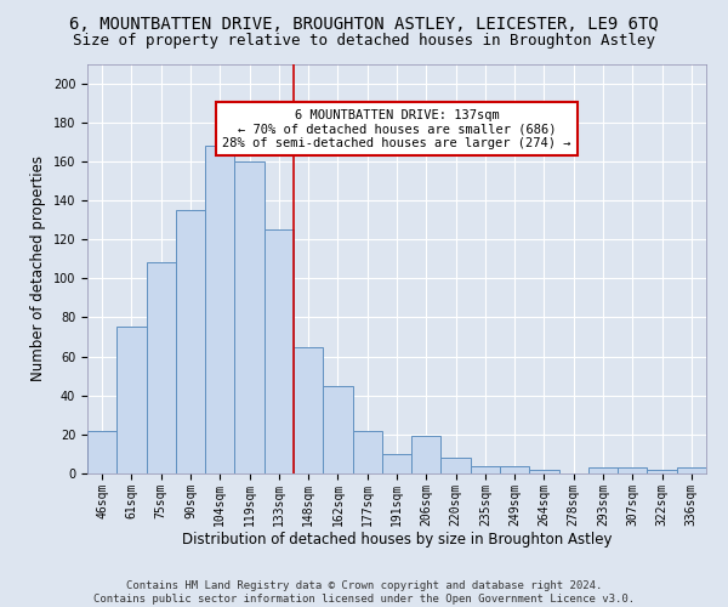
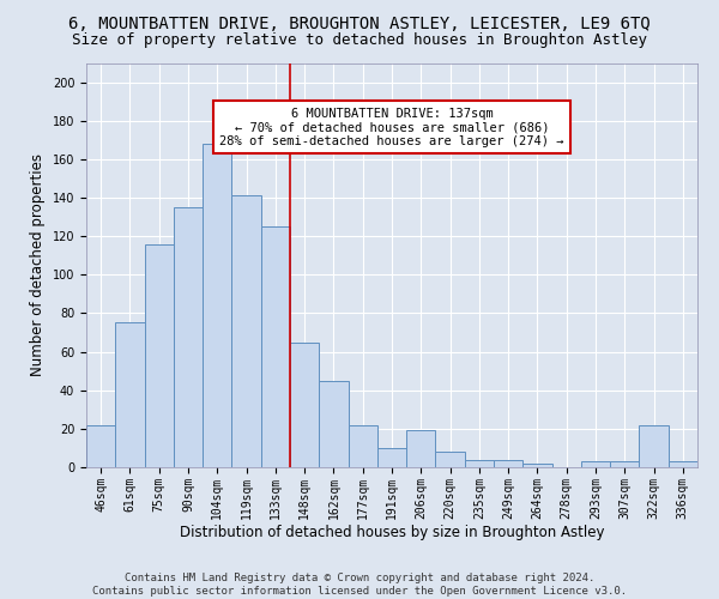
75sqm: 108 -> 116
119sqm: 160 -> 141
322sqm: 2 -> 22
